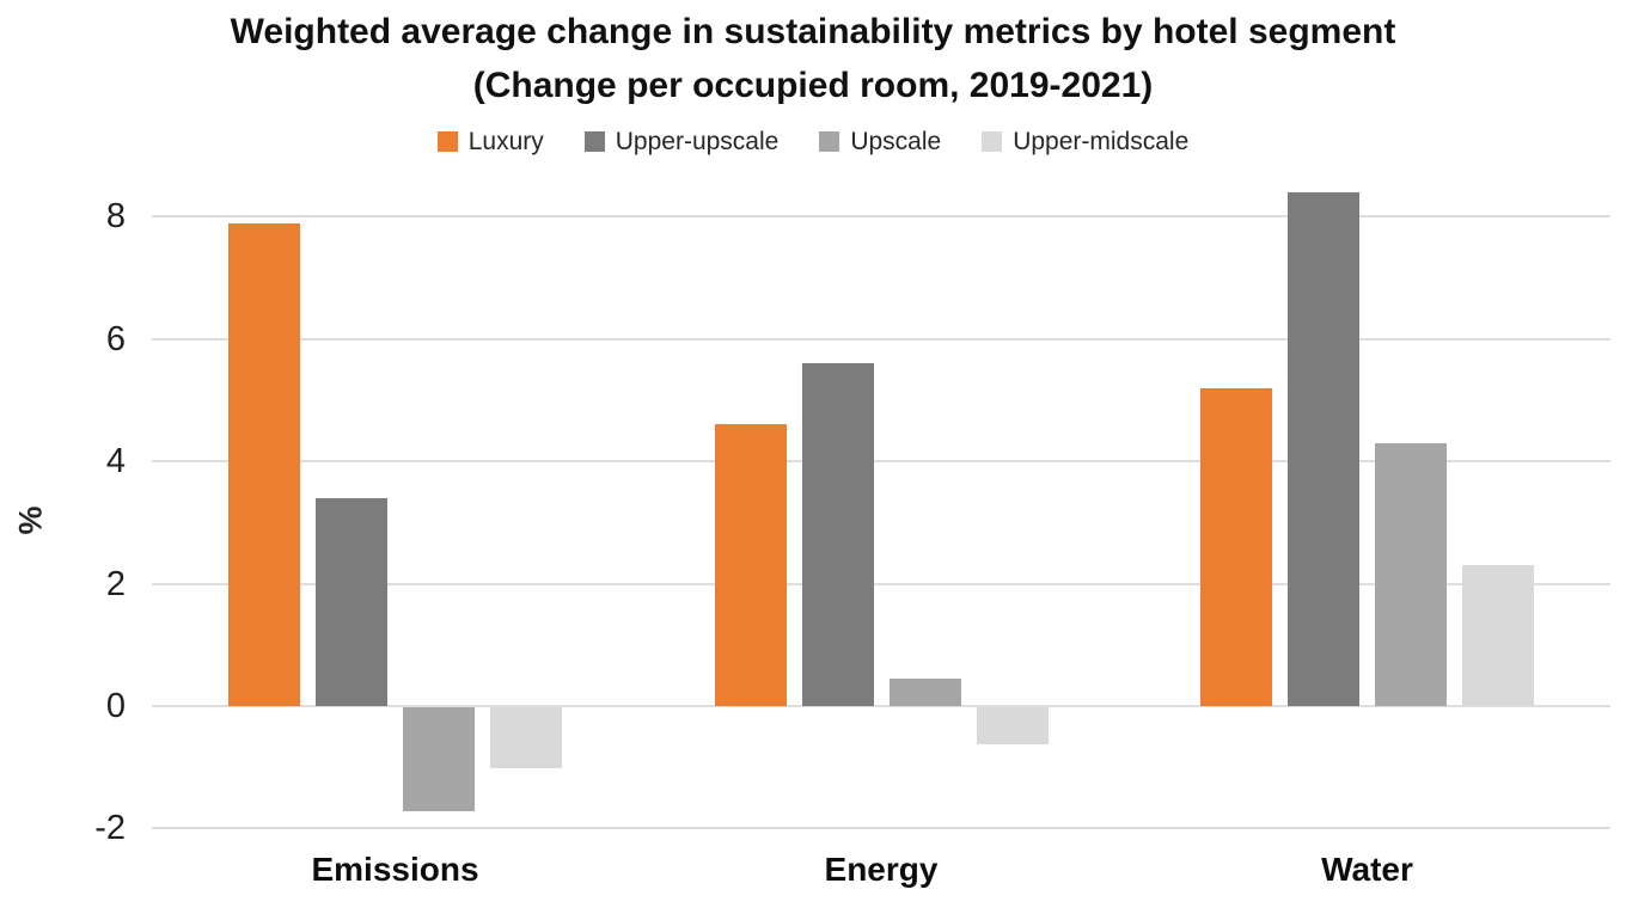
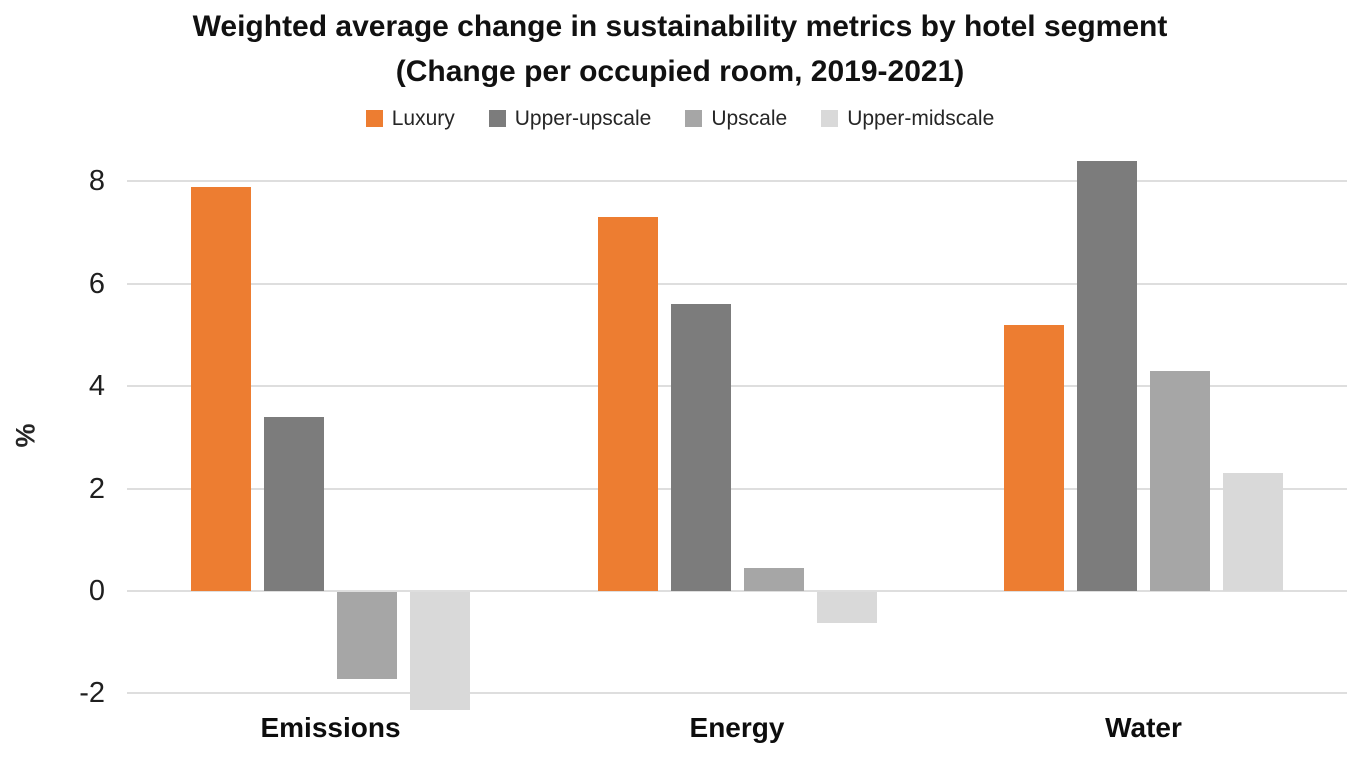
Upper-midscale/Emissions: -1.0 -> -2.3
Luxury/Energy: 4.6 -> 7.3
